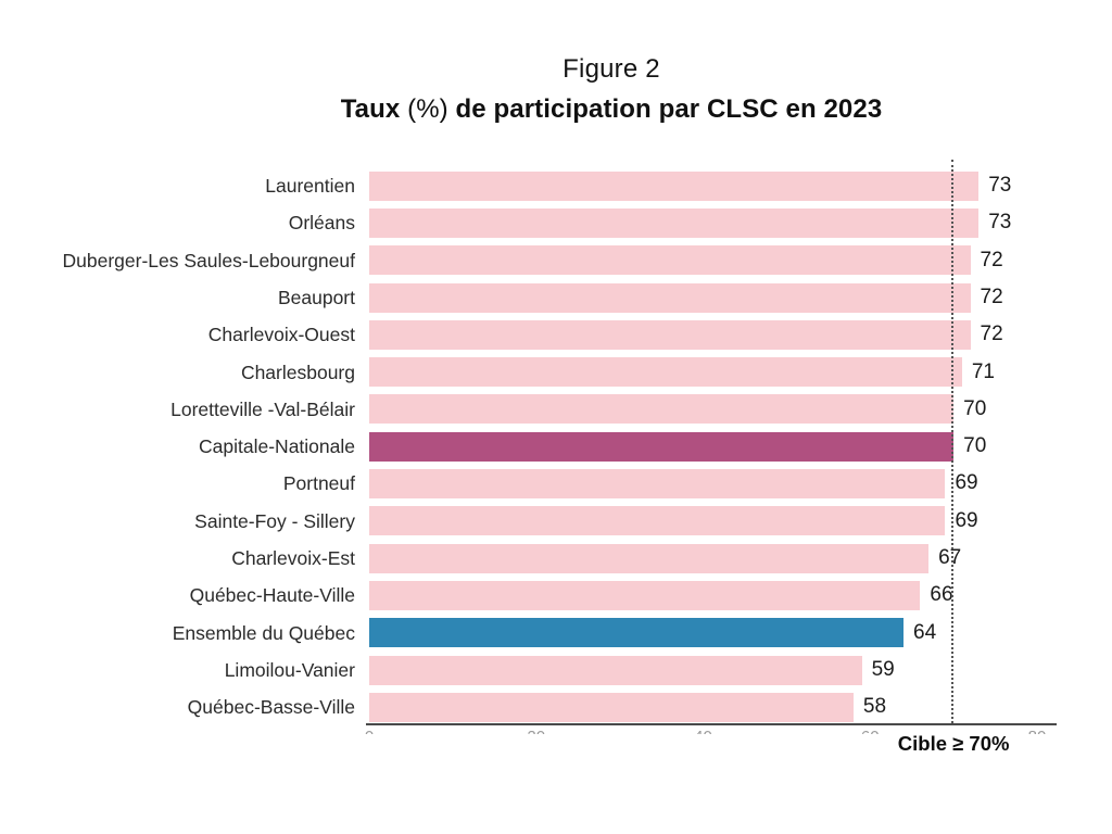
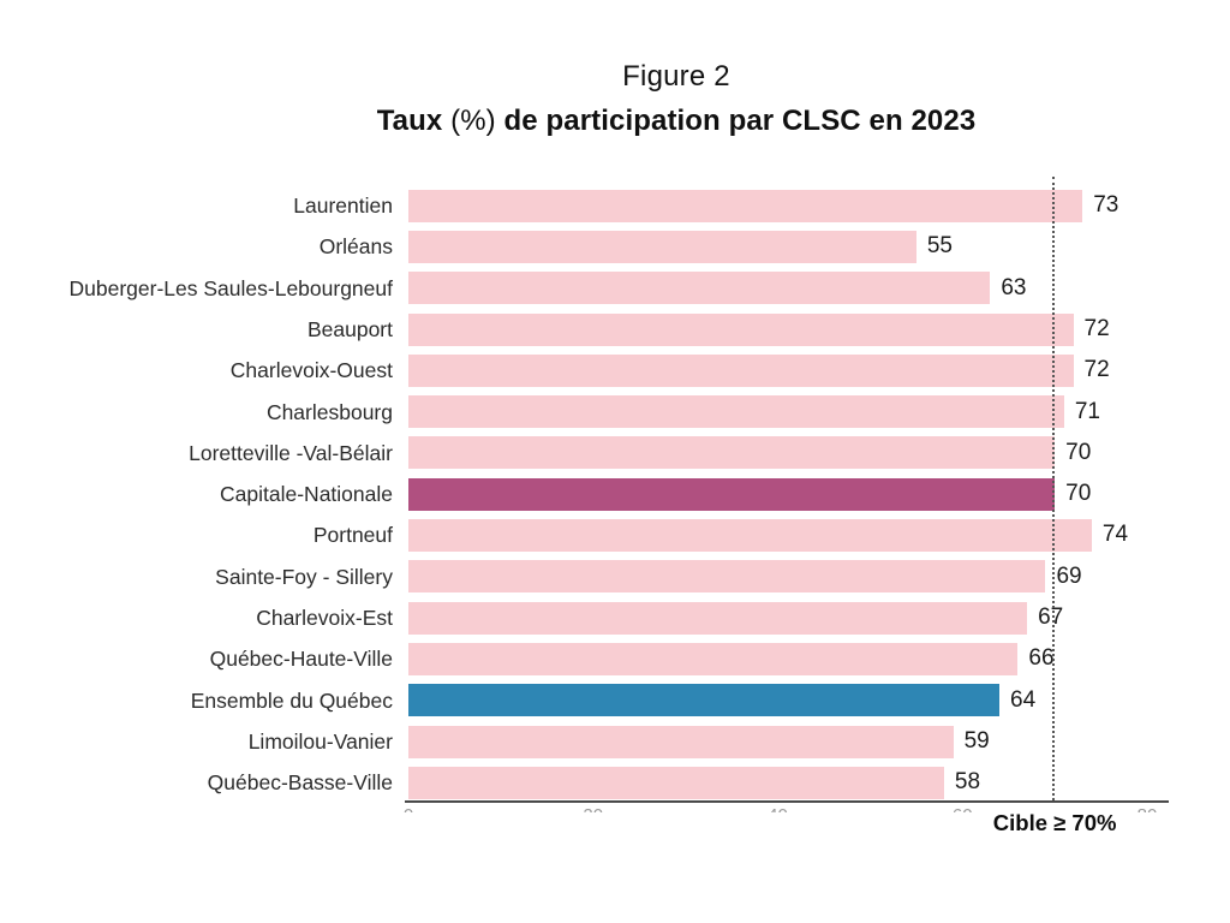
Orléans: 73 -> 55
Duberger-Les Saules-Lebourgneuf: 72 -> 63
Portneuf: 69 -> 74
